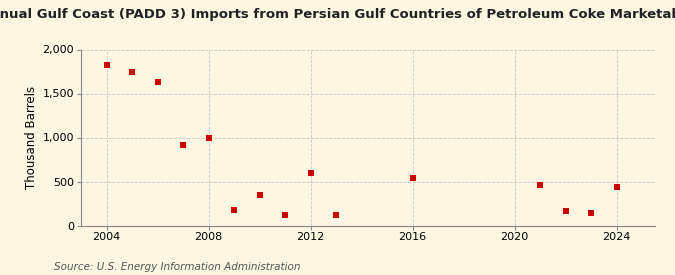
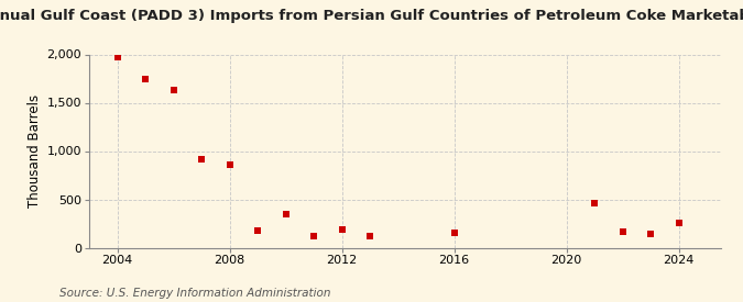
2004: 1,820 -> 1,980
2008: 1,000 -> 860
2012: 600 -> 180
2016: 540 -> 150
2024: 440 -> 260
